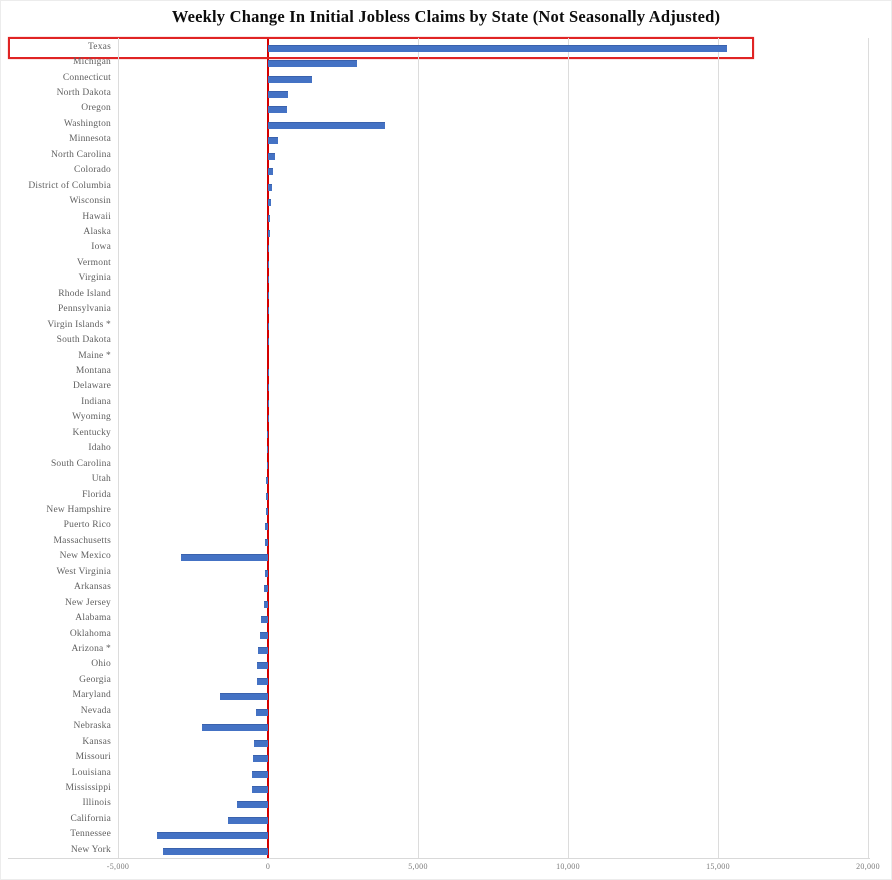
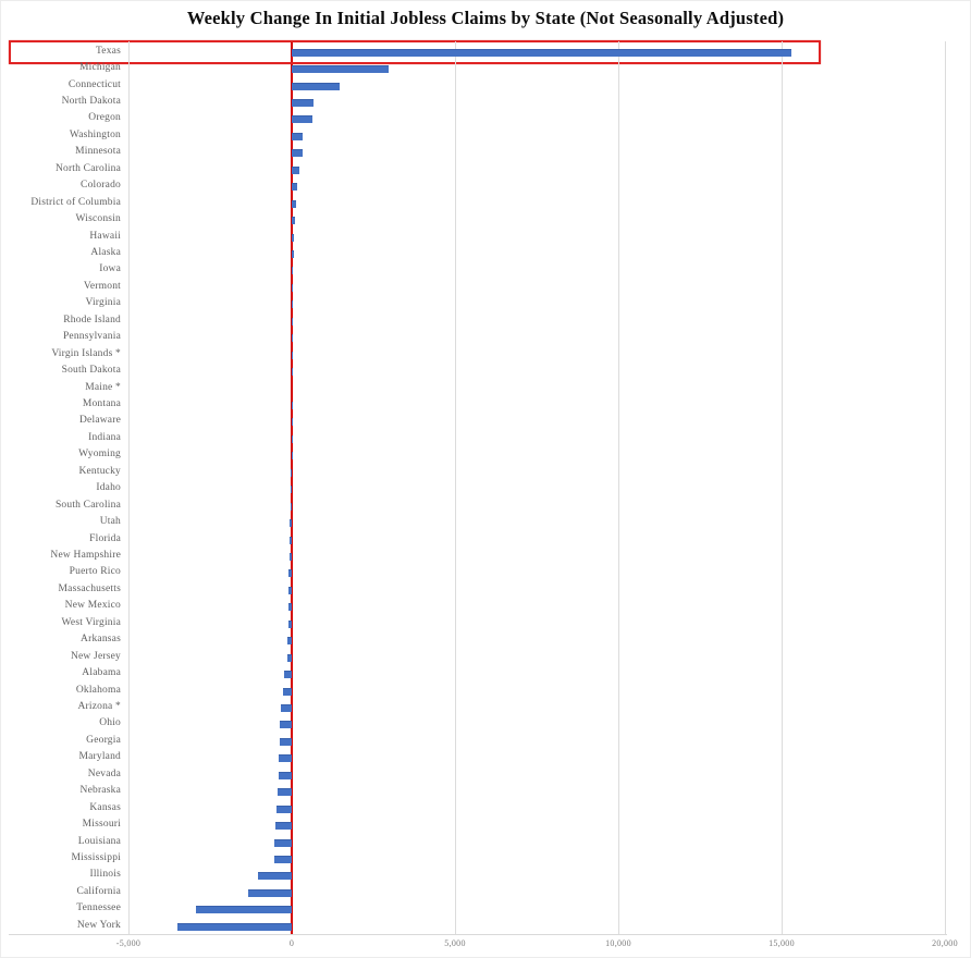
Washington: 3900 -> 300
New Mexico: -2900 -> -100
Maryland: -1600 -> -400
Nebraska: -2200 -> -400
Tennessee: -3700 -> -3000
